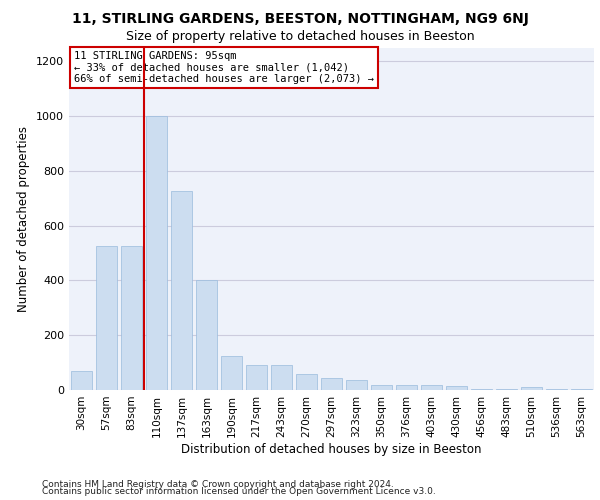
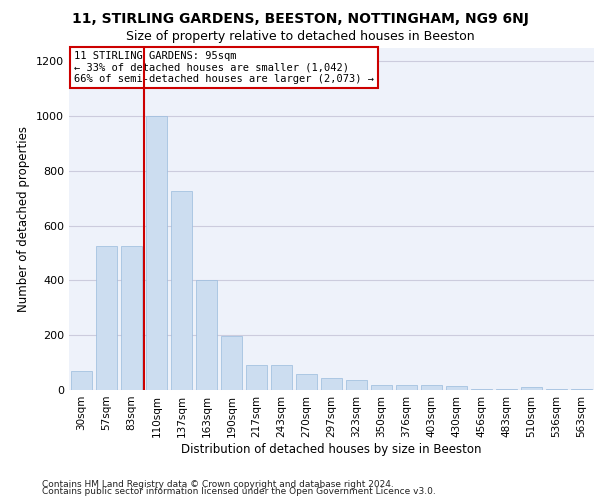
190sqm: 125 -> 197
